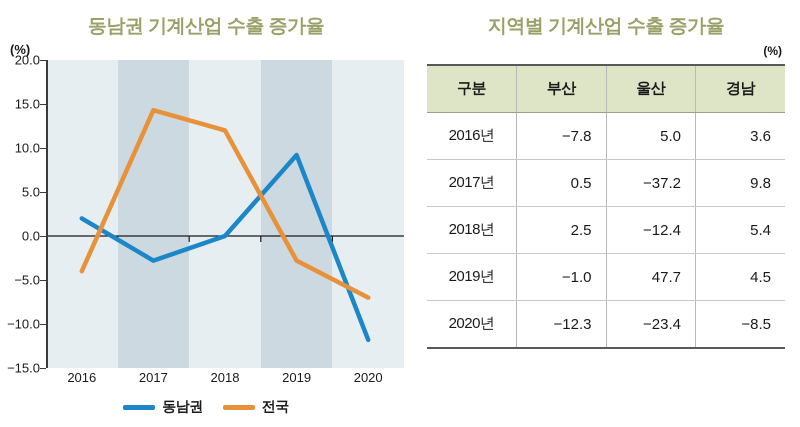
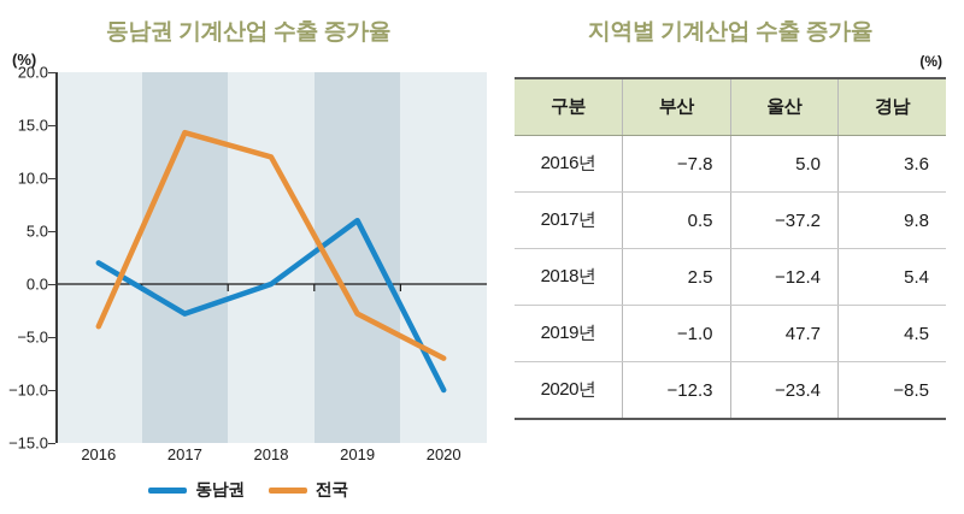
동남권/2019: 9 -> 6
동남권/2020: -12 -> -10
